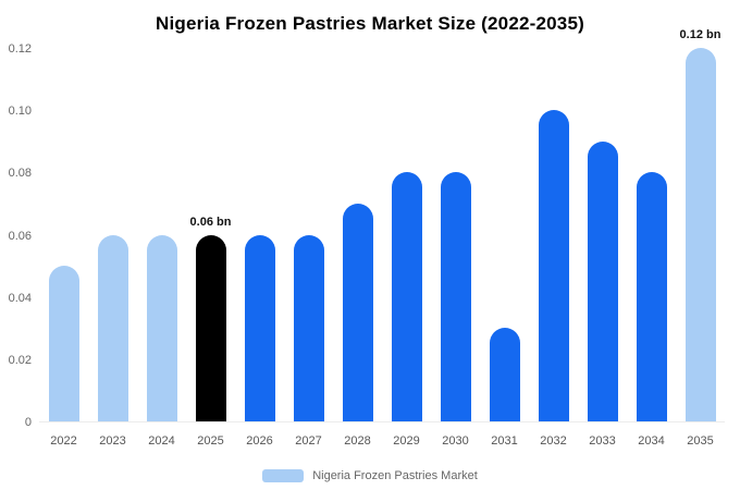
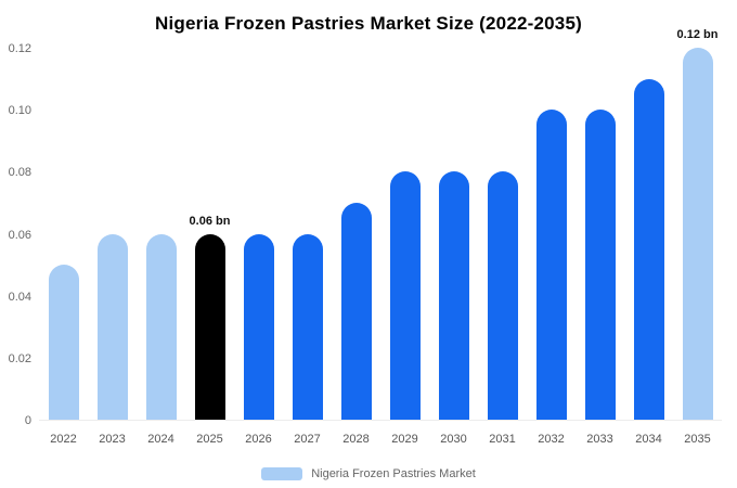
2031: 0.03 -> 0.08
2033: 0.09 -> 0.10
2034: 0.08 -> 0.11
